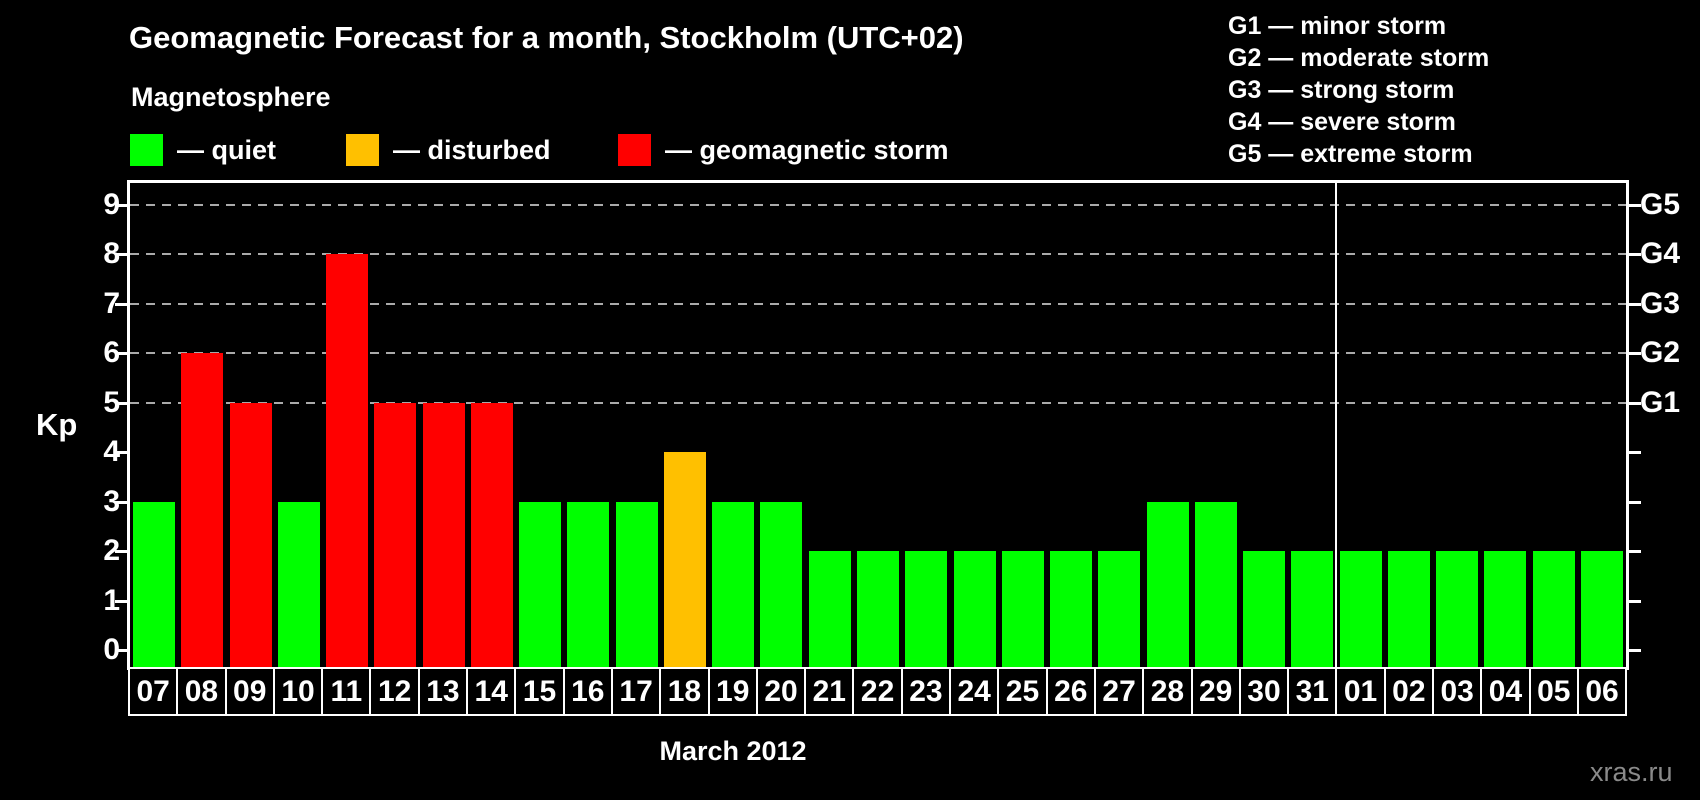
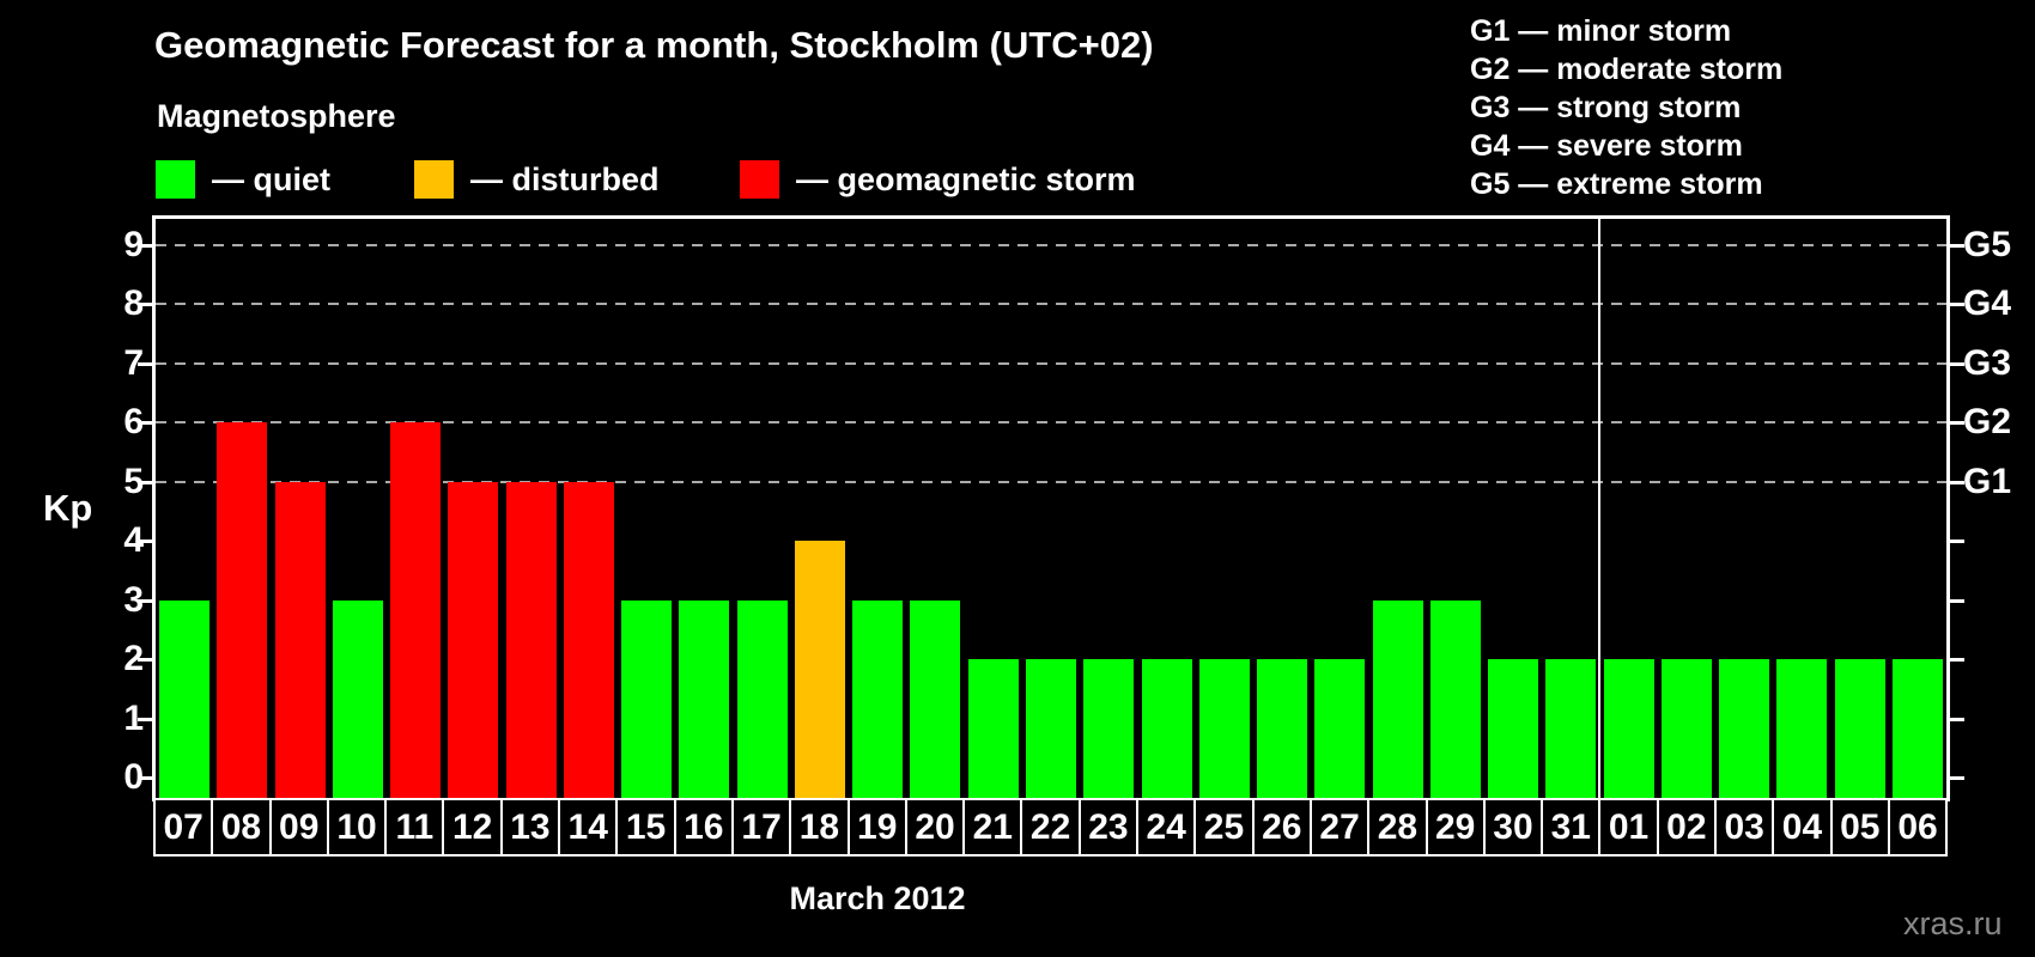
11: 8 -> 6
